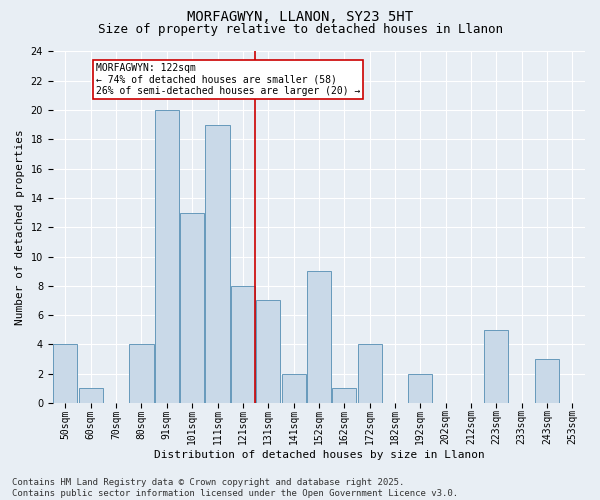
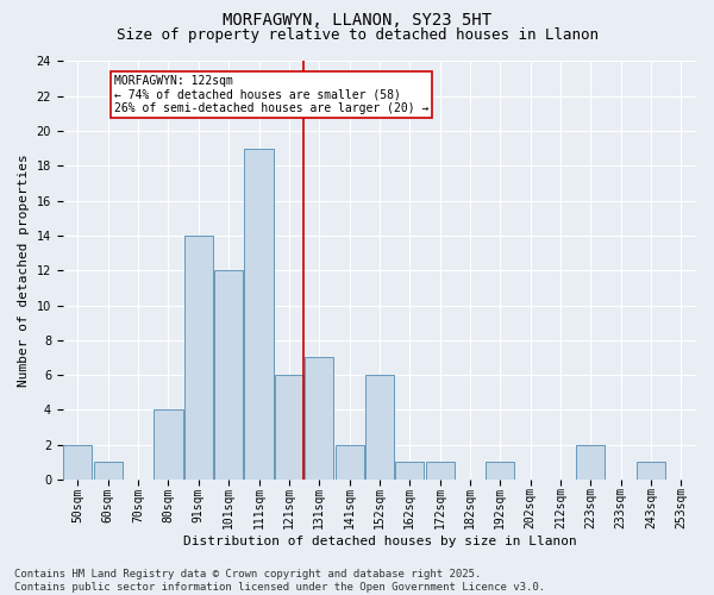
50sqm: 4 -> 2
91sqm: 20 -> 14
101sqm: 13 -> 12
121sqm: 8 -> 6
152sqm: 9 -> 6
172sqm: 4 -> 1
192sqm: 2 -> 1
223sqm: 5 -> 2
243sqm: 3 -> 1
